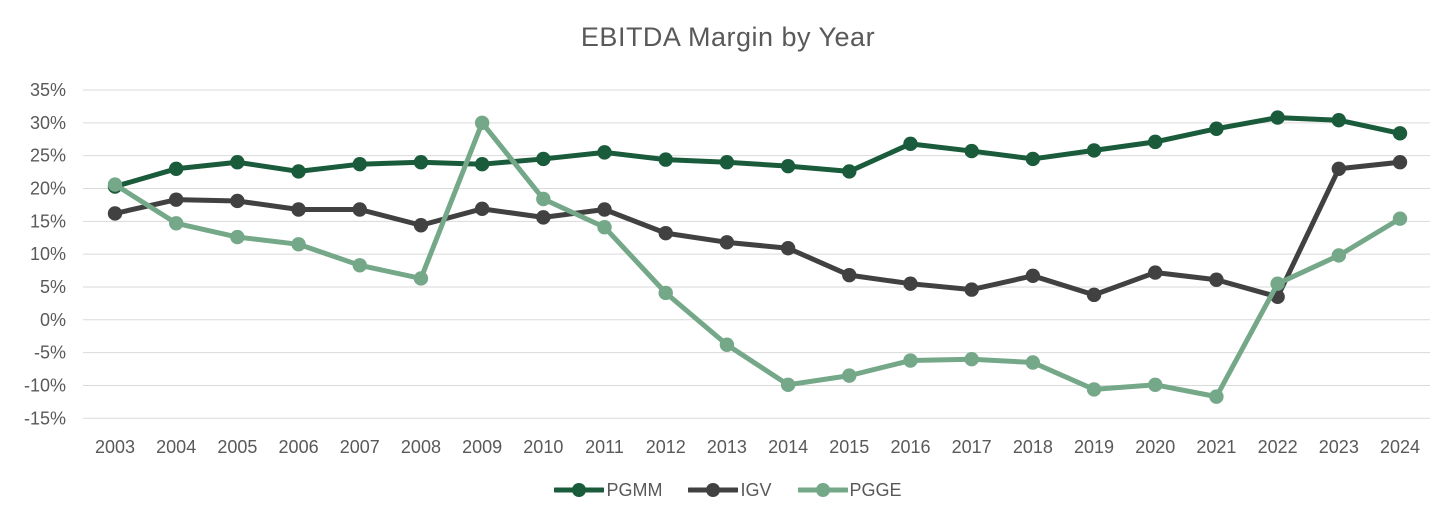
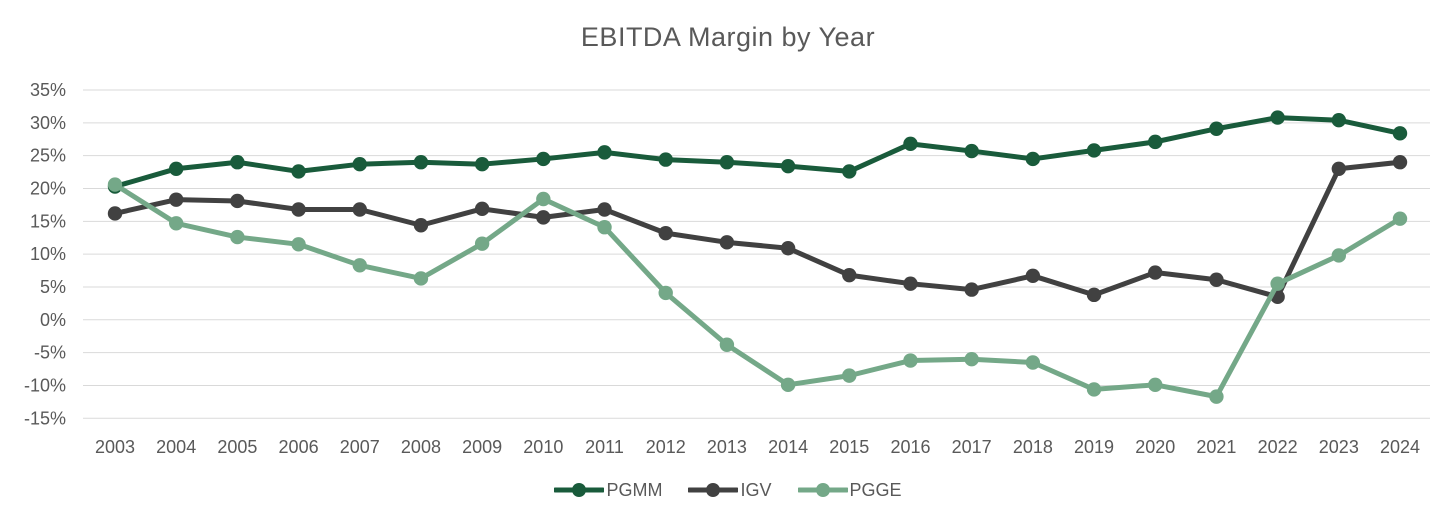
PGGE/2009: 30% -> 12%
